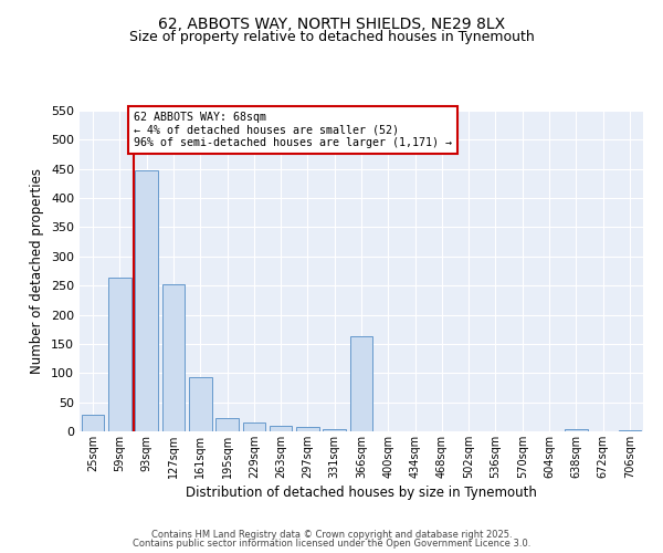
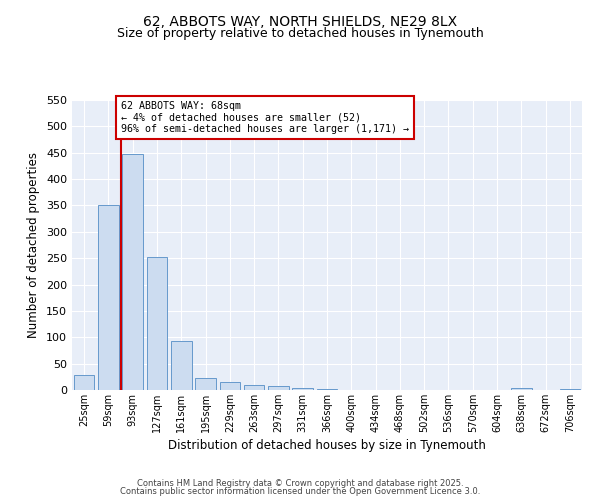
59sqm: 264 -> 350
366sqm: 164 -> 1
